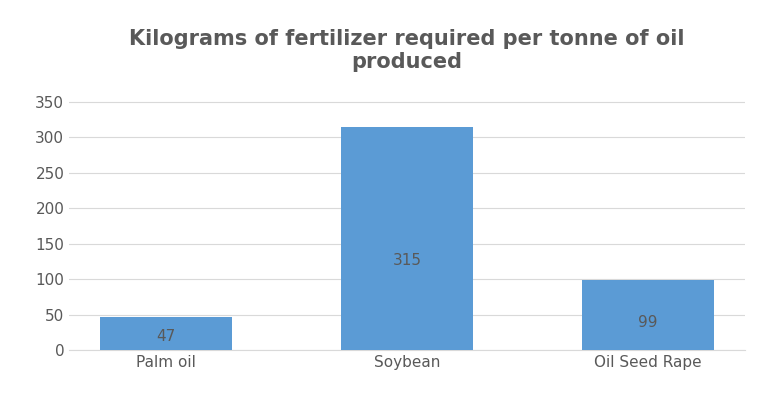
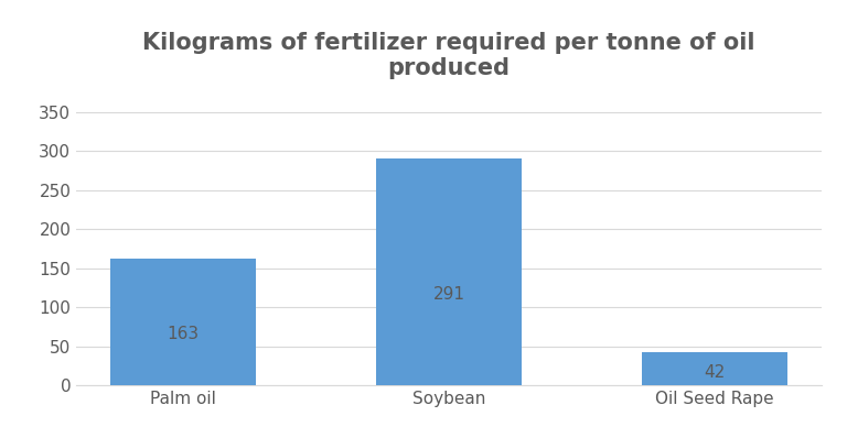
Palm oil: 47 -> 163
Soybean: 315 -> 291
Oil Seed Rape: 99 -> 42
